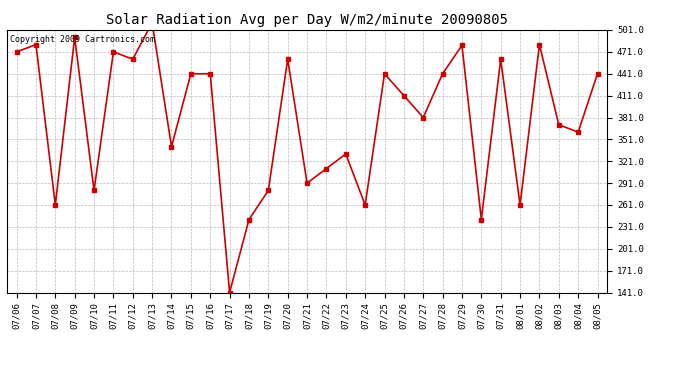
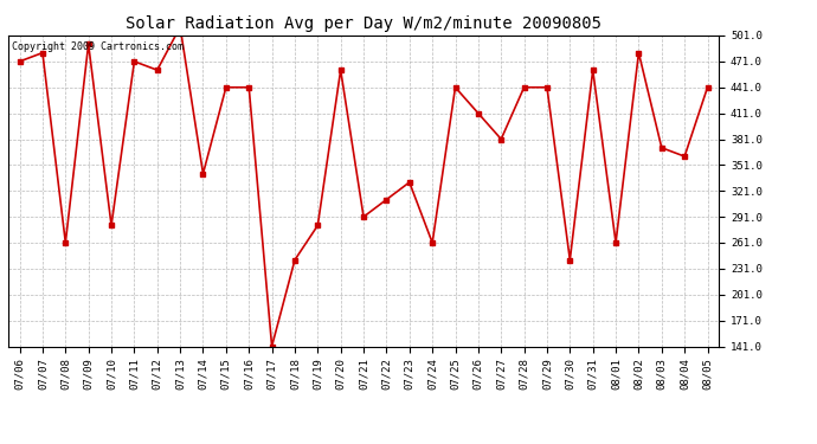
07/29: 480 -> 441
